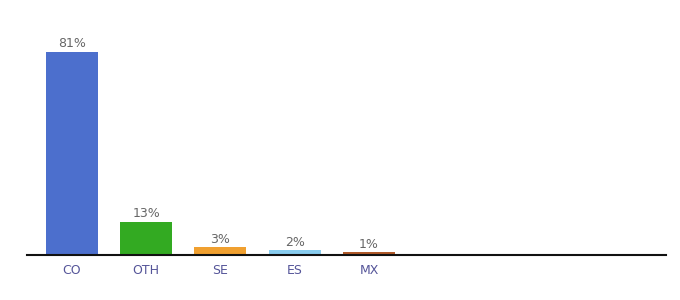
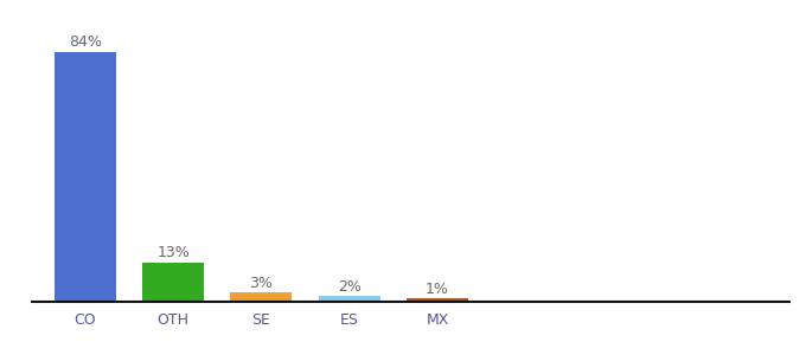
CO: 81% -> 84%
